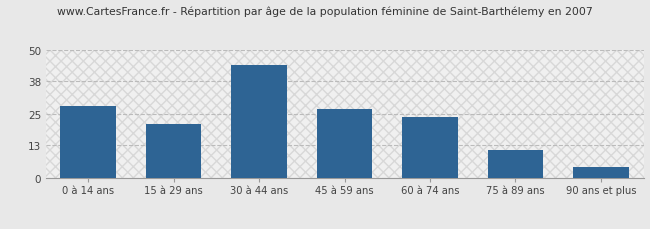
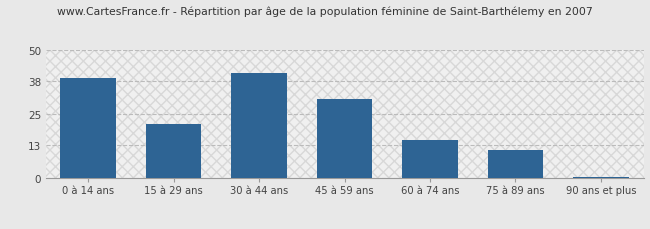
0 à 14 ans: 28.0 -> 39.0
30 à 44 ans: 44.0 -> 41.0
45 à 59 ans: 27.0 -> 31.0
60 à 74 ans: 24.0 -> 15.0
90 ans et plus: 4.5 -> 0.5
